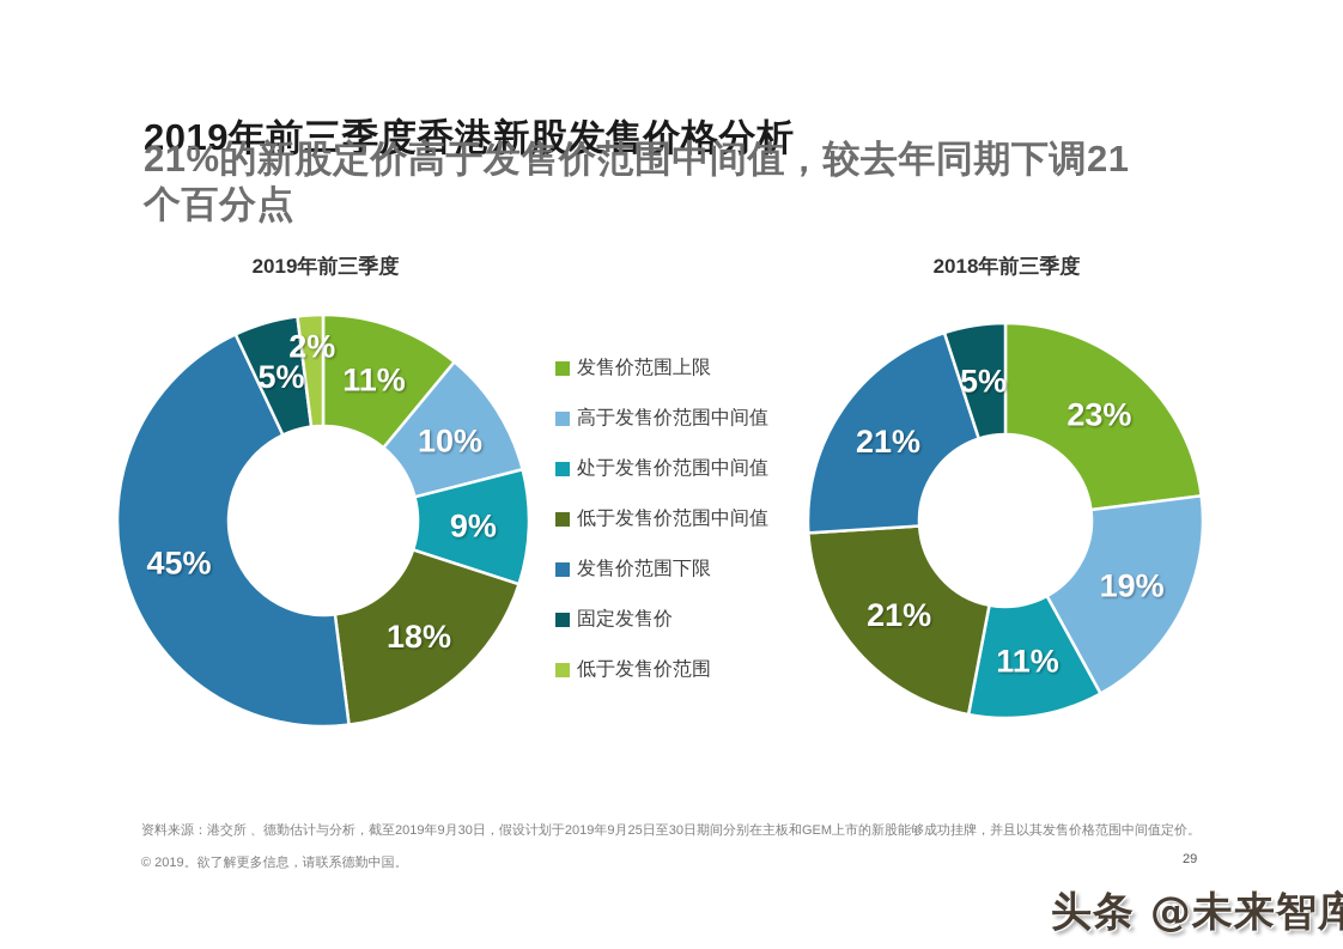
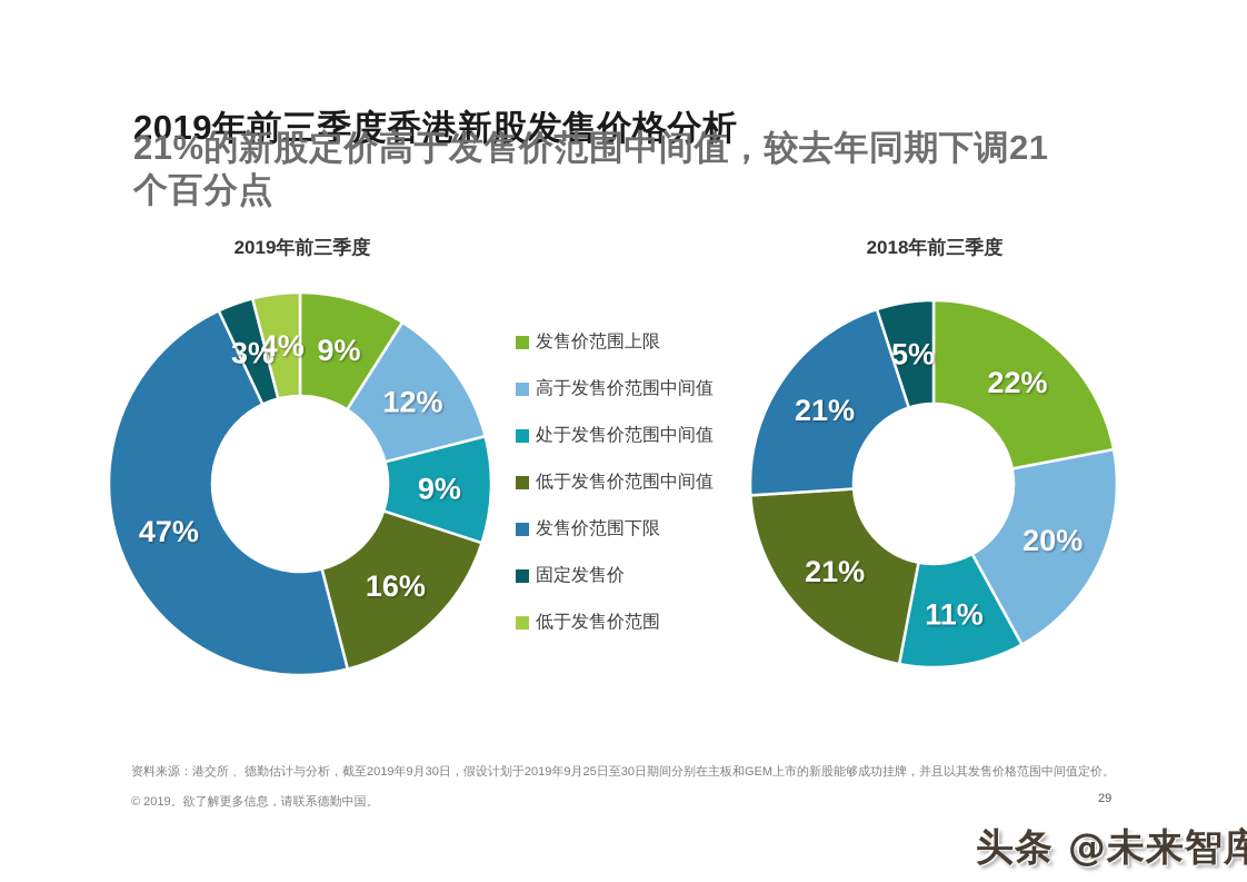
2019年前三季度/发售价范围上限: 11% -> 9%
2019年前三季度/高于发售价范围中间值: 10% -> 12%
2019年前三季度/低于发售价范围中间值: 18% -> 16%
2019年前三季度/发售价范围下限: 45% -> 47%
2019年前三季度/固定发售价: 5% -> 3%
2019年前三季度/低于发售价范围: 2% -> 4%
2018年前三季度/发售价范围上限: 23% -> 22%
2018年前三季度/高于发售价范围中间值: 19% -> 20%
